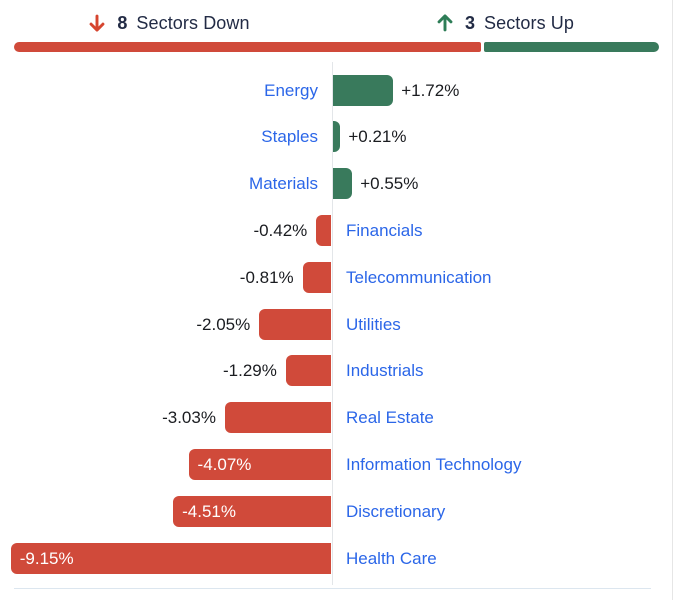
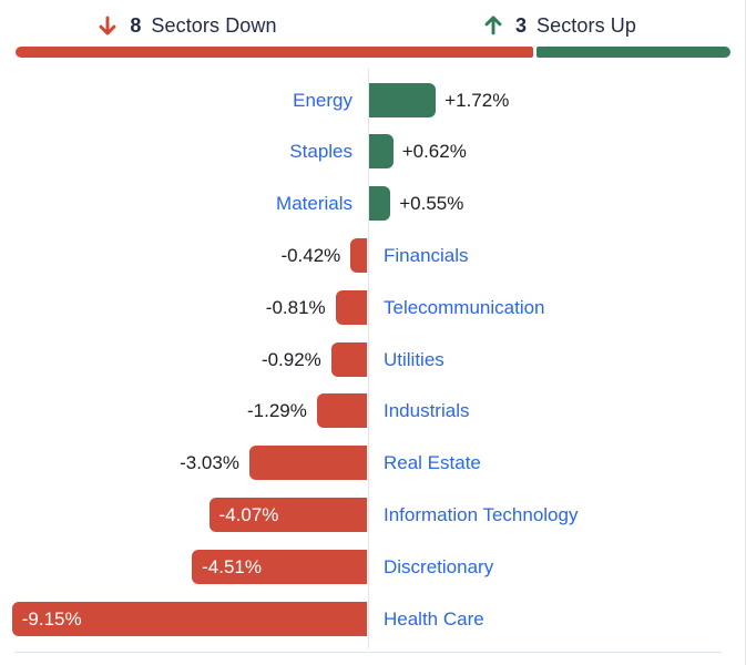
Staples: +0.21% -> +0.62%
Utilities: -2.05% -> -0.92%
